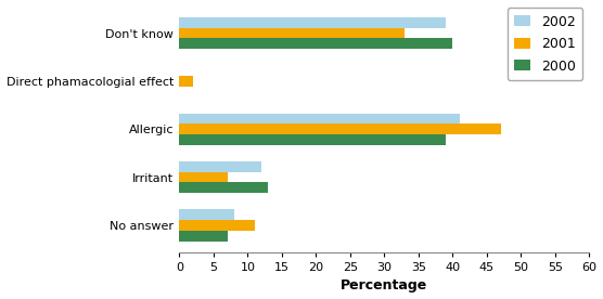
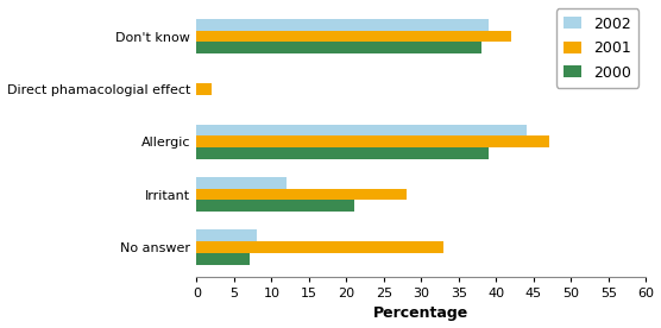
2001/Don't know: 33 -> 42
2000/Don't know: 40 -> 38
2002/Allergic: 41 -> 44
2001/Irritant: 7 -> 28
2000/Irritant: 13 -> 21
2001/No answer: 11 -> 33
